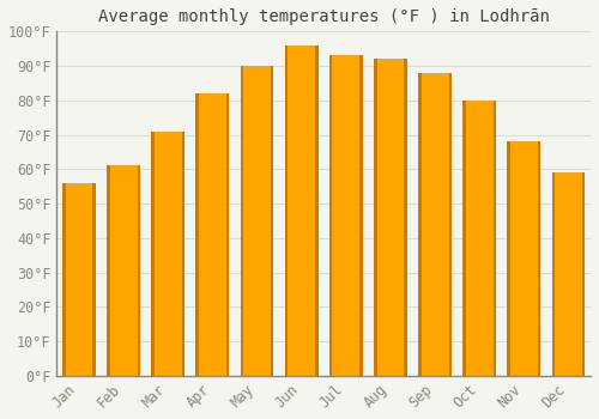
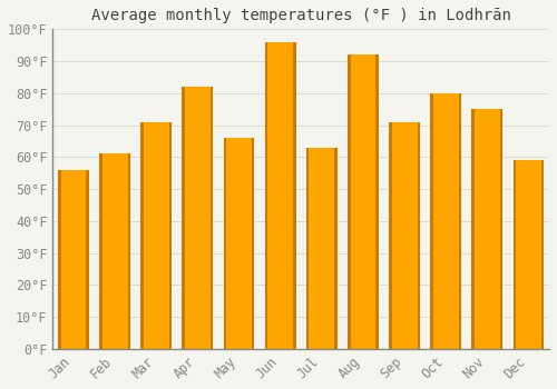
May: 90°F -> 66°F
Jul: 93°F -> 63°F
Sep: 88°F -> 71°F
Nov: 68°F -> 75°F
